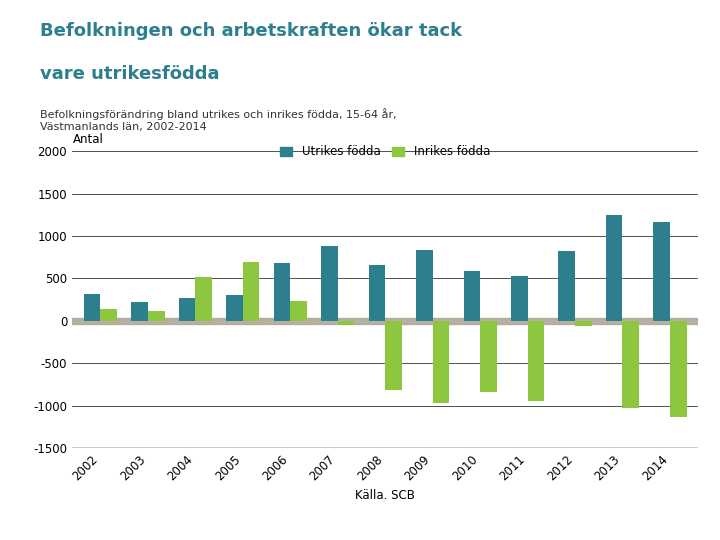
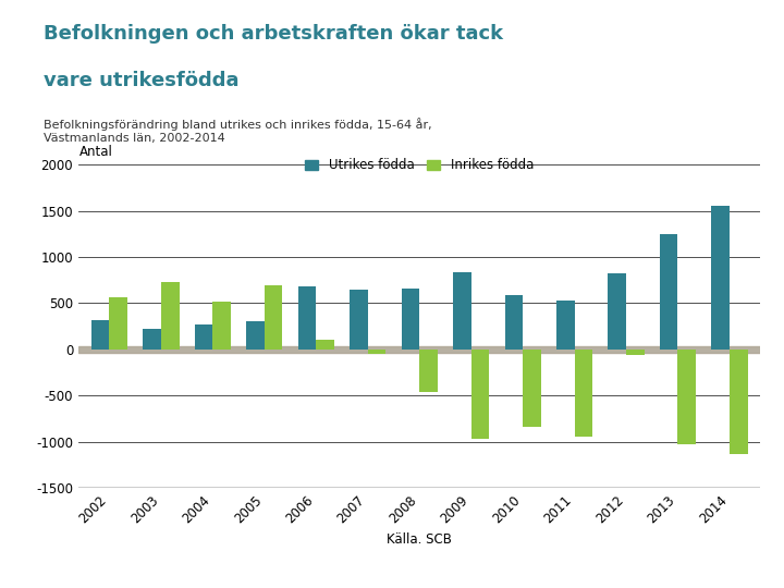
Inrikes födda/2002: 140 -> 560
Inrikes födda/2003: 120 -> 730
Inrikes födda/2006: 240 -> 100
Utrikes födda/2007: 880 -> 650
Inrikes födda/2008: -820 -> -460
Utrikes födda/2014: 1160 -> 1560
